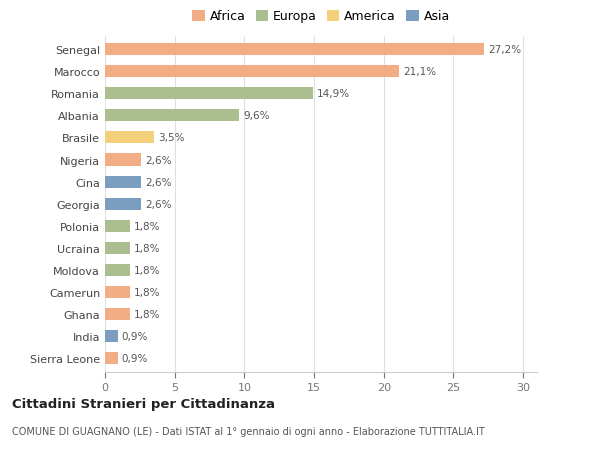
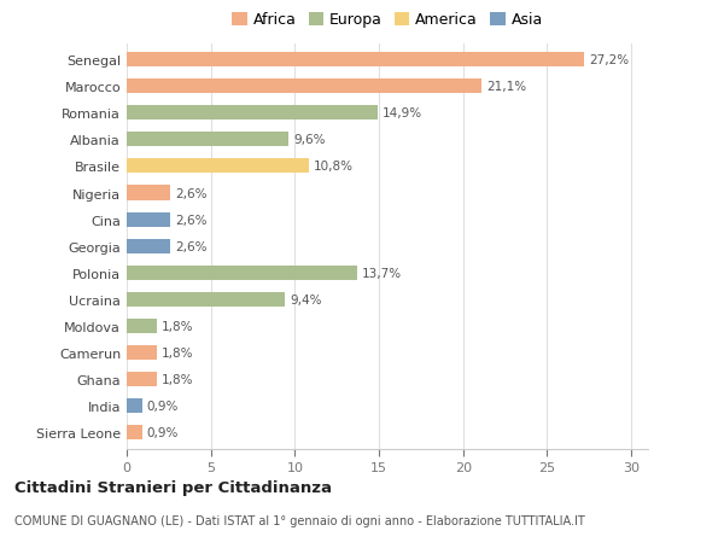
Brasile: 3,5% -> 10,8%
Polonia: 1,8% -> 13,7%
Ucraina: 1,8% -> 9,4%
